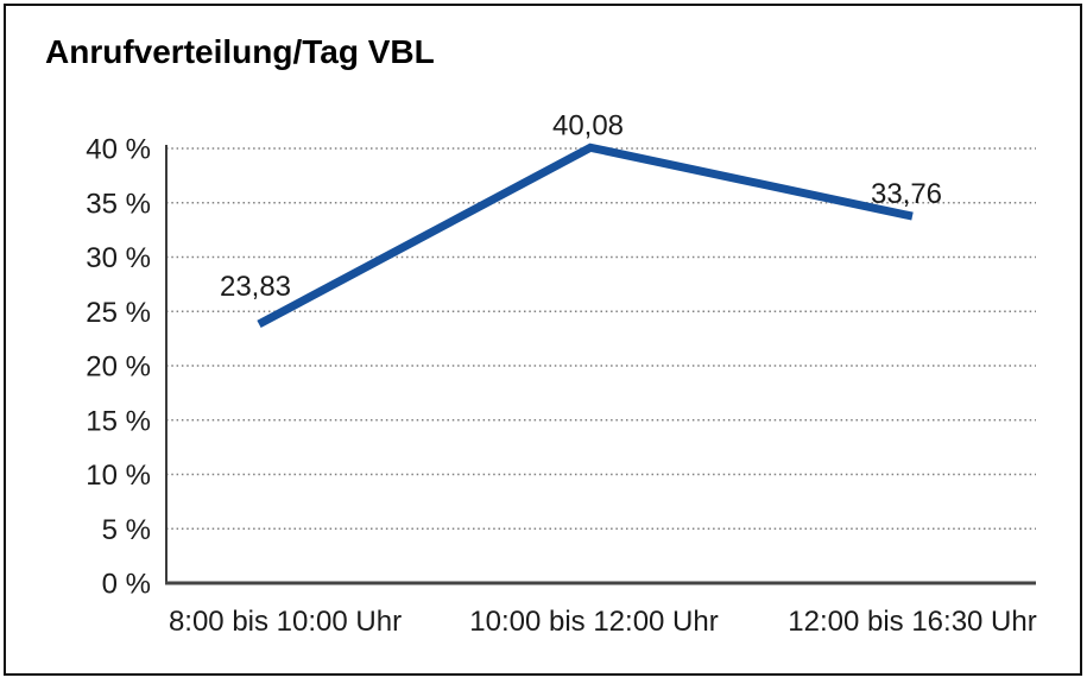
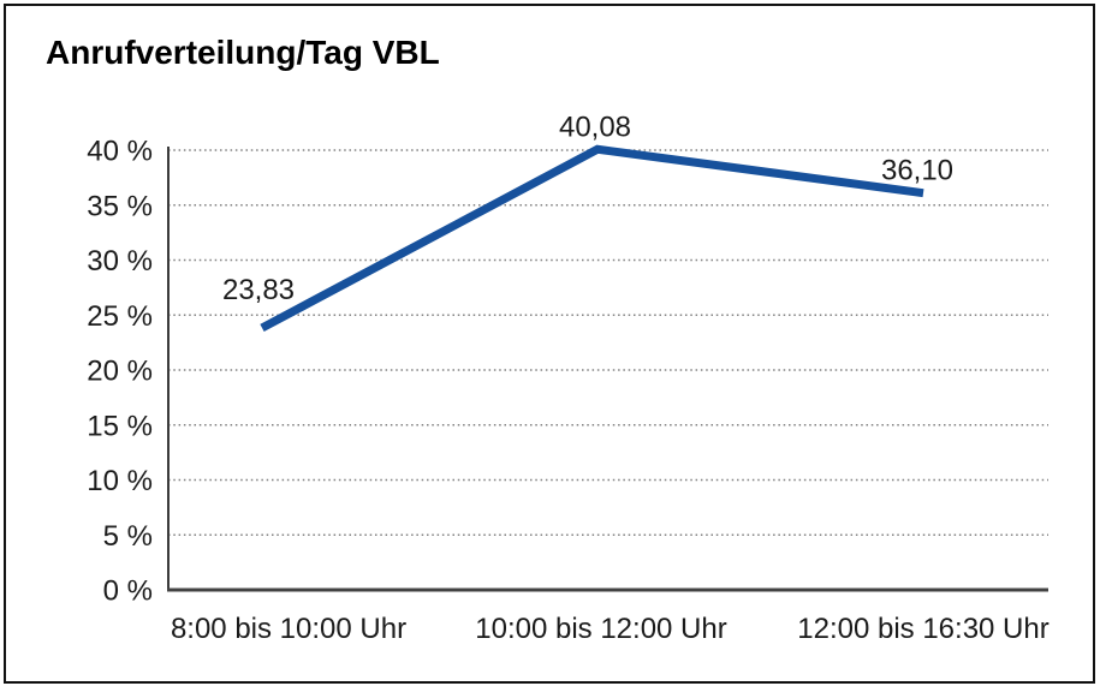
12:00 bis 16:30 Uhr: 33,76 -> 36,10
